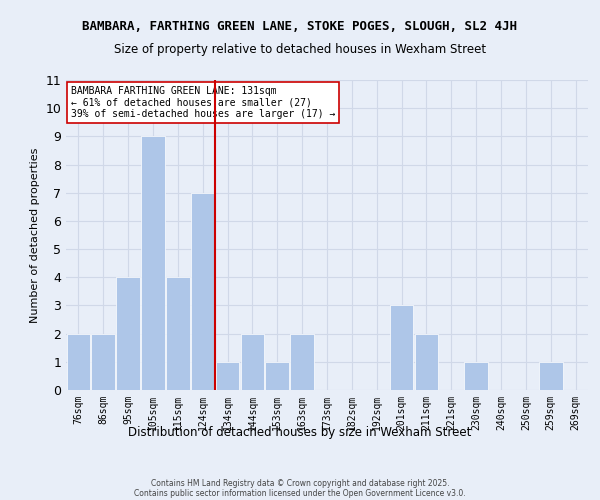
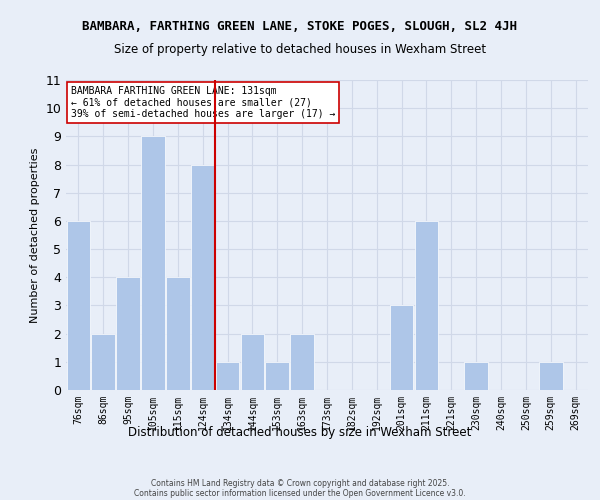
76sqm: 2 -> 6
124sqm: 7 -> 8
211sqm: 2 -> 6
